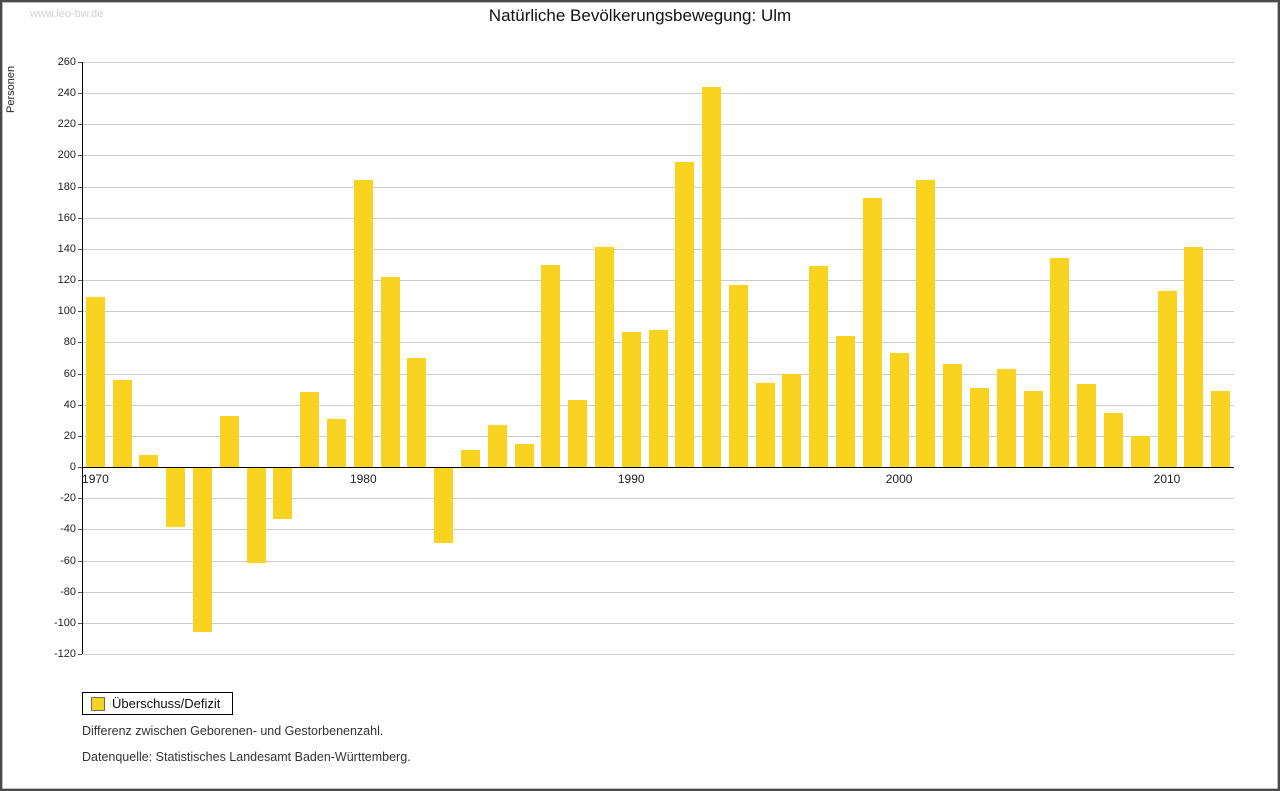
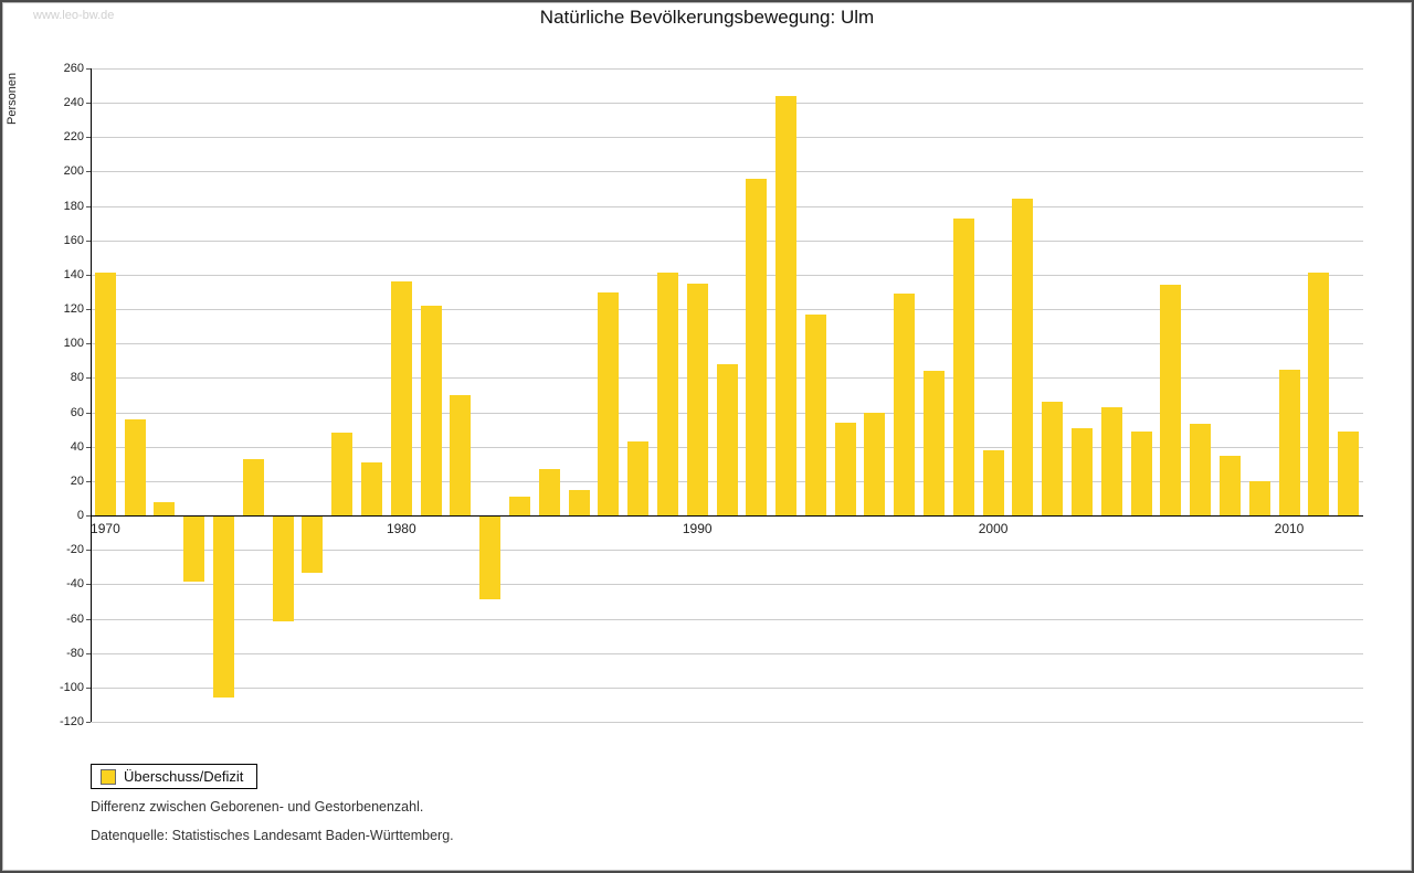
1970: 109 -> 141
1980: 184 -> 136
1990: 87 -> 135
2000: 73 -> 38
2010: 113 -> 85
